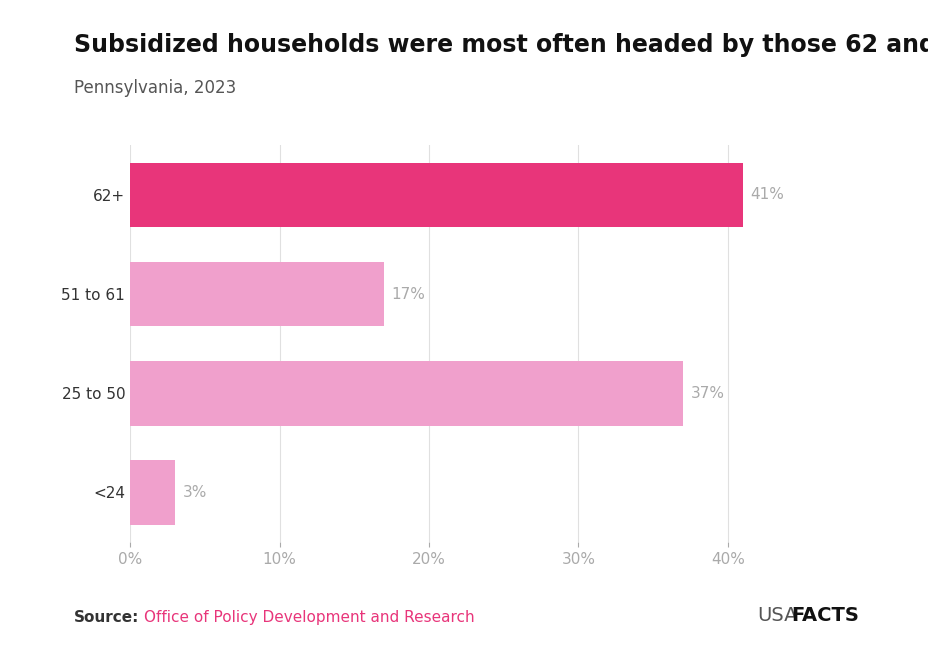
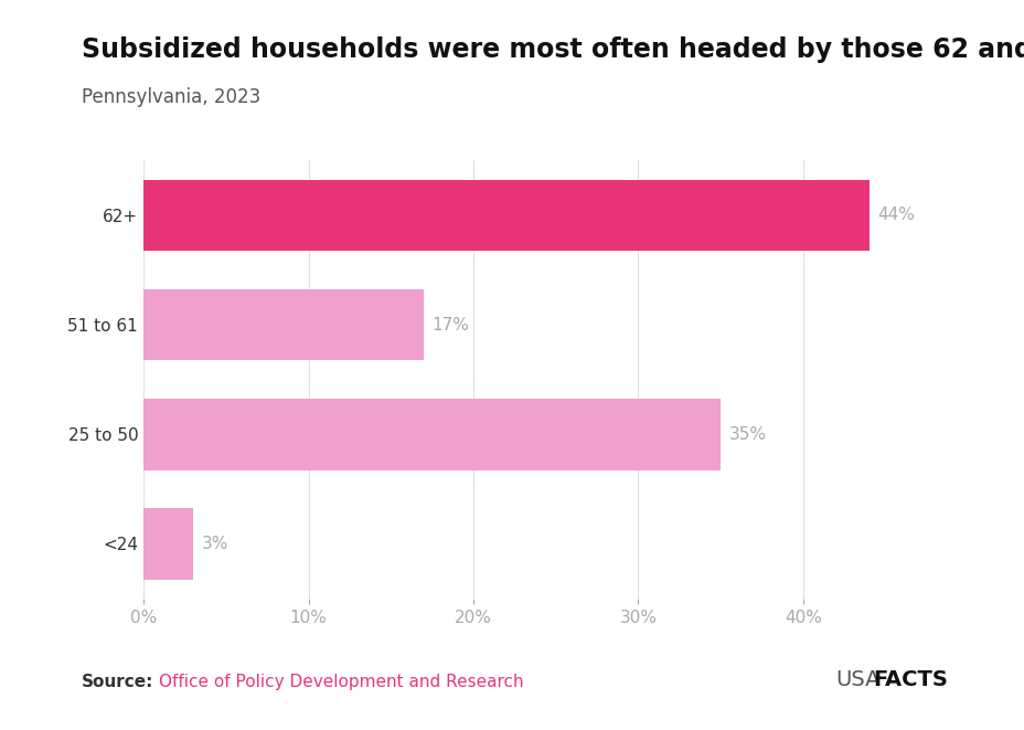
62+: 41% -> 44%
25 to 50: 37% -> 35%
